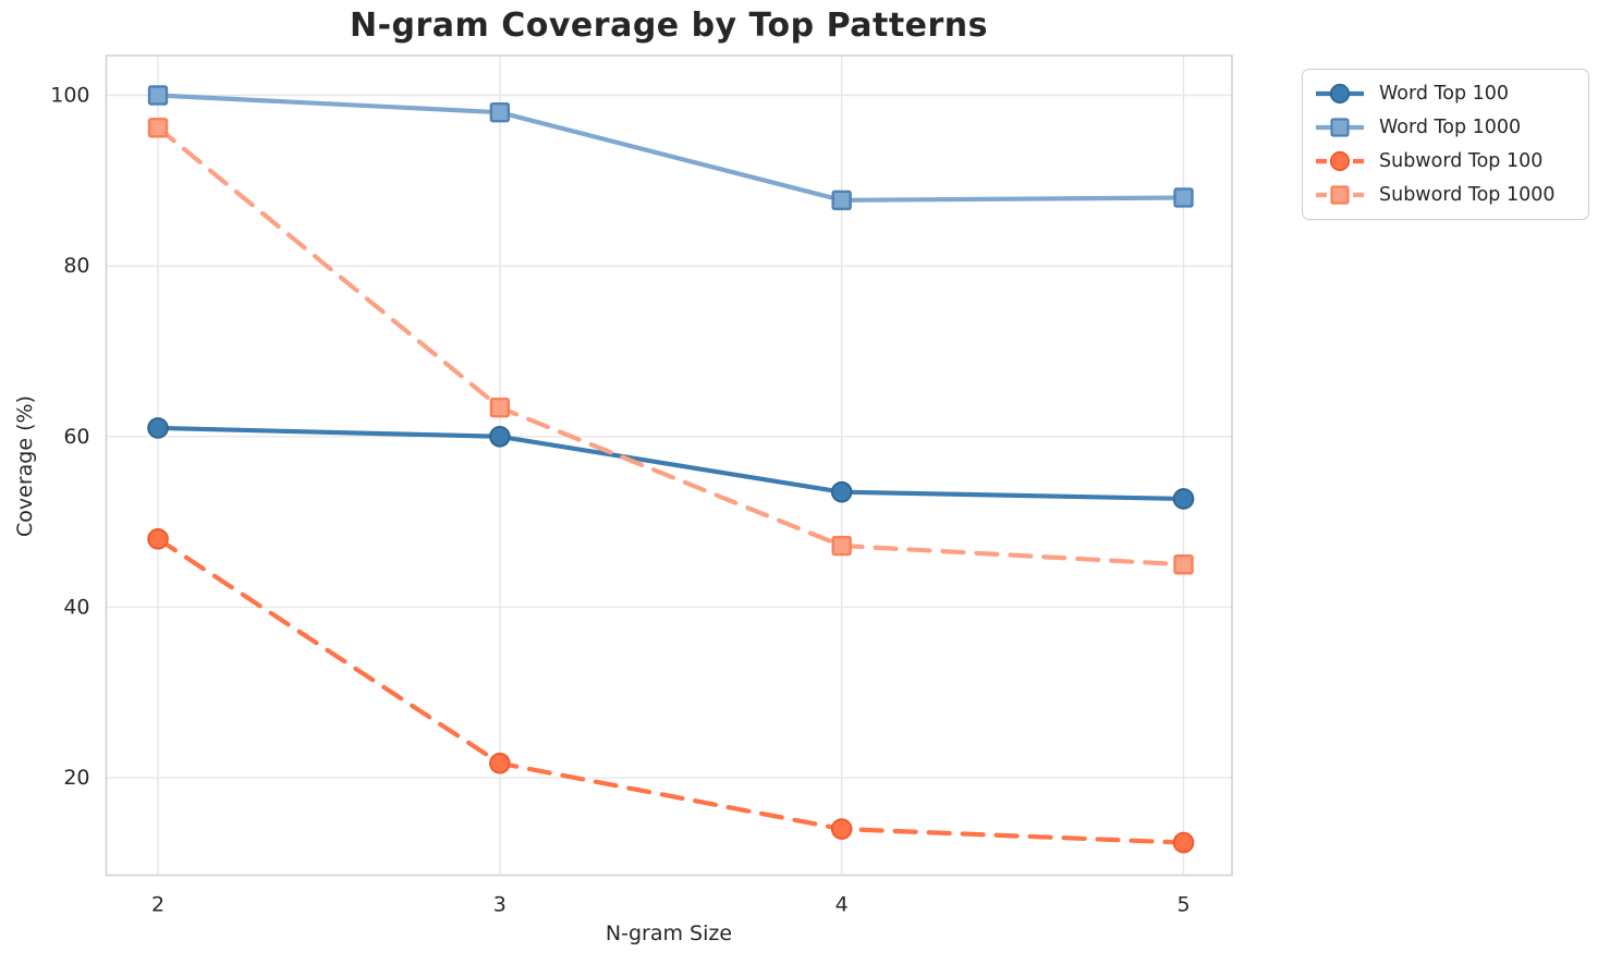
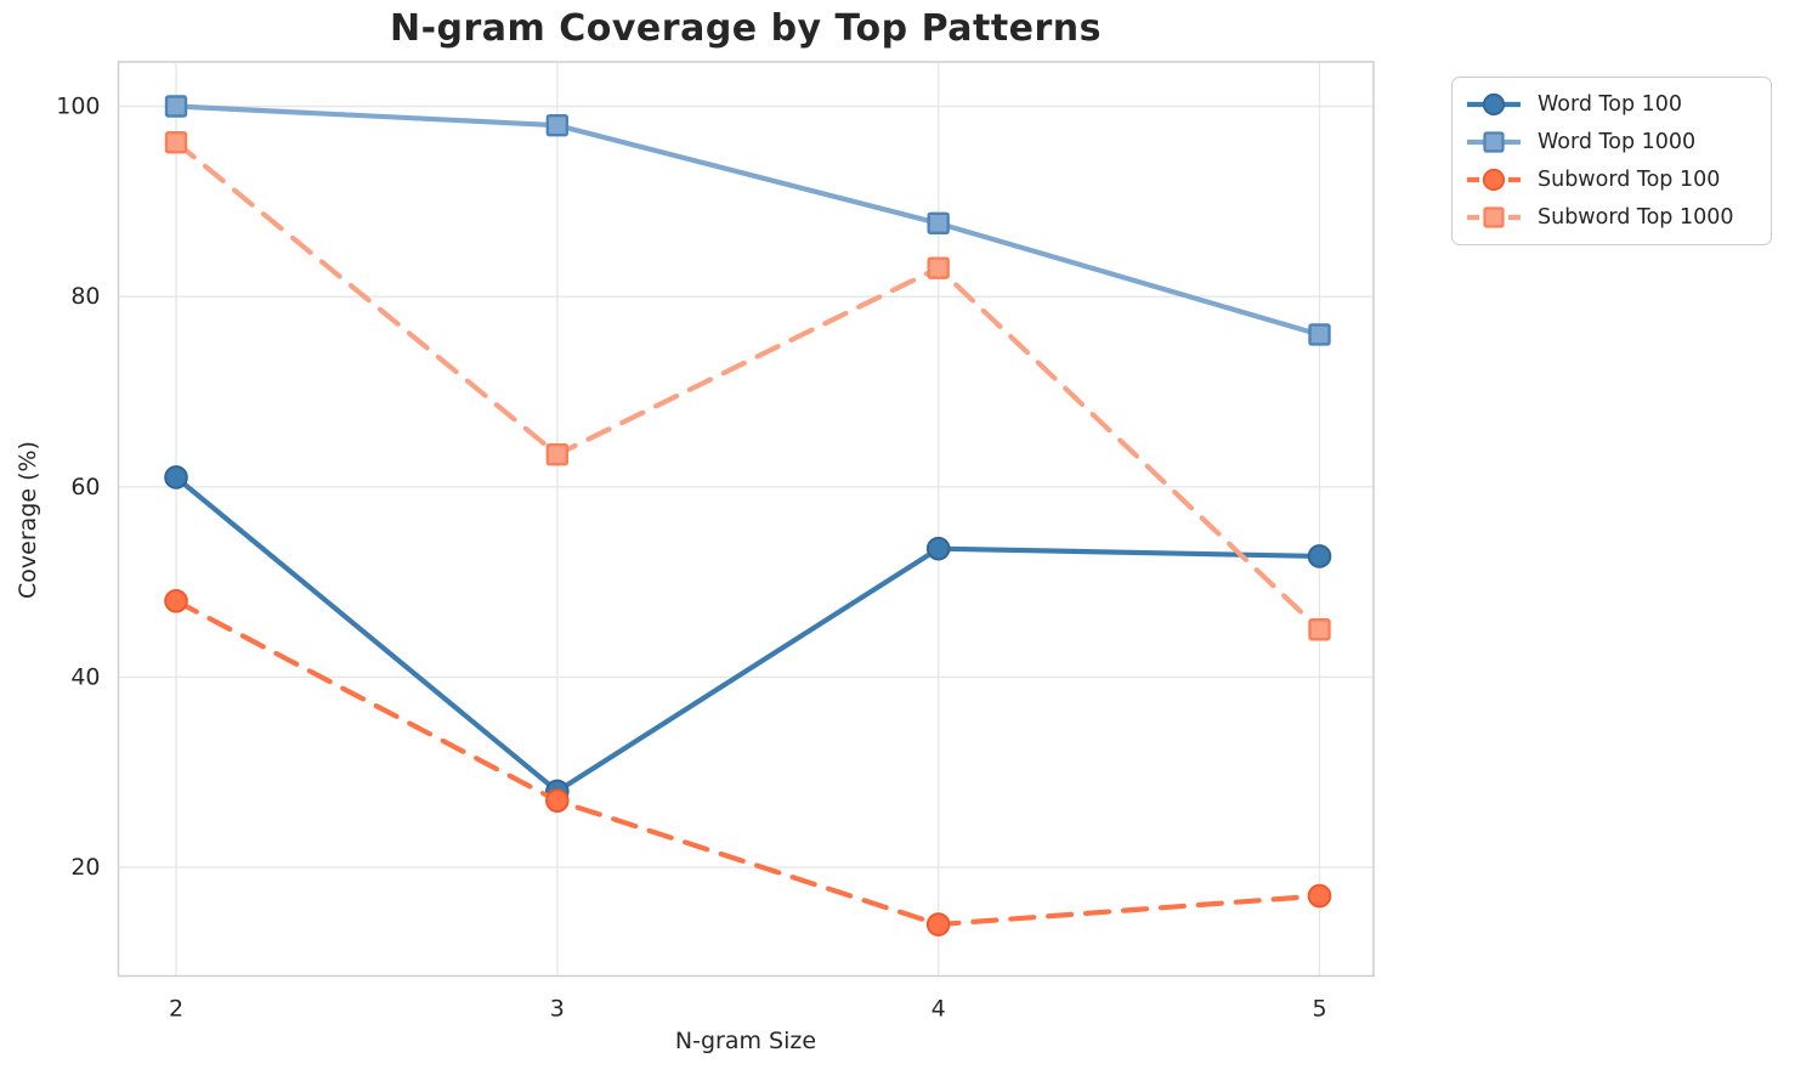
Word Top 100/3: 60 -> 28
Subword Top 100/3: 22 -> 27
Subword Top 1000/4: 47 -> 83
Word Top 1000/5: 88 -> 76
Subword Top 100/5: 12 -> 17
